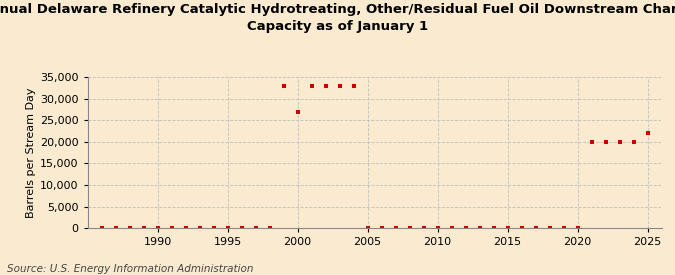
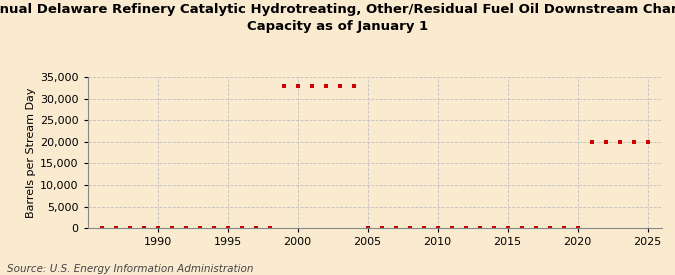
2000: 27,000 -> 33,000
2025: 22,000 -> 20,000
